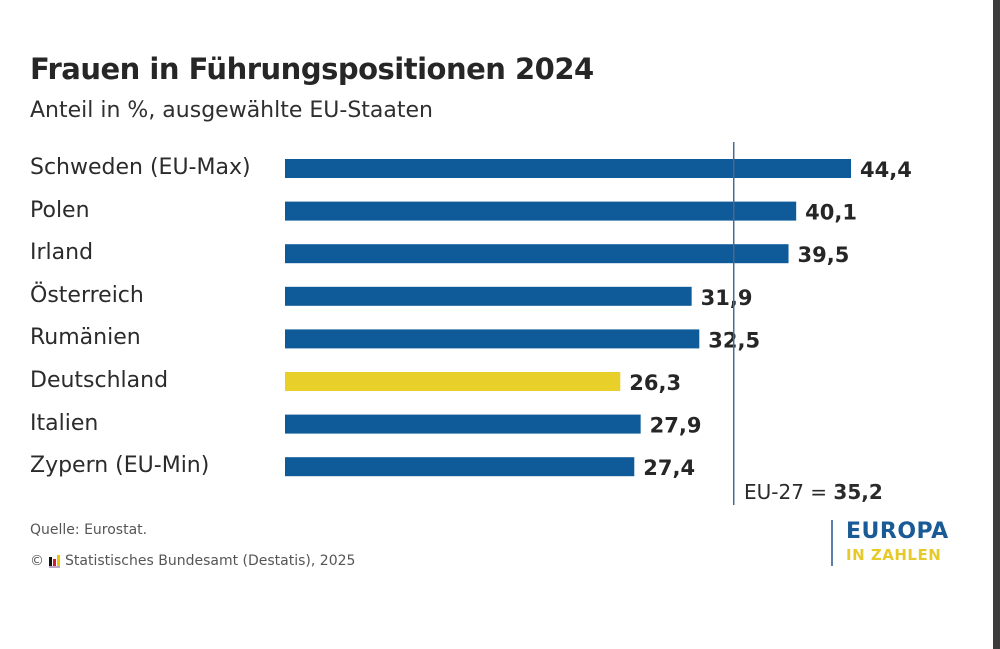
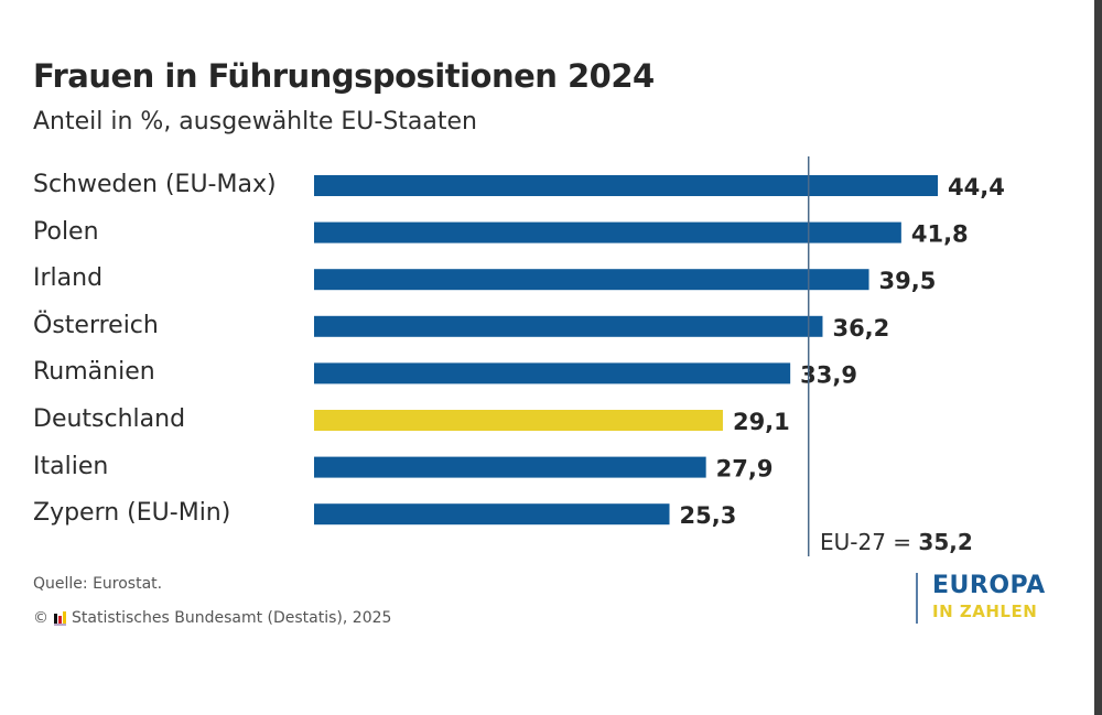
Polen: 40,1 -> 41,8
Österreich: 31,9 -> 36,2
Rumänien: 32,5 -> 33,9
Deutschland: 26,3 -> 29,1
Zypern (EU-Min): 27,4 -> 25,3
